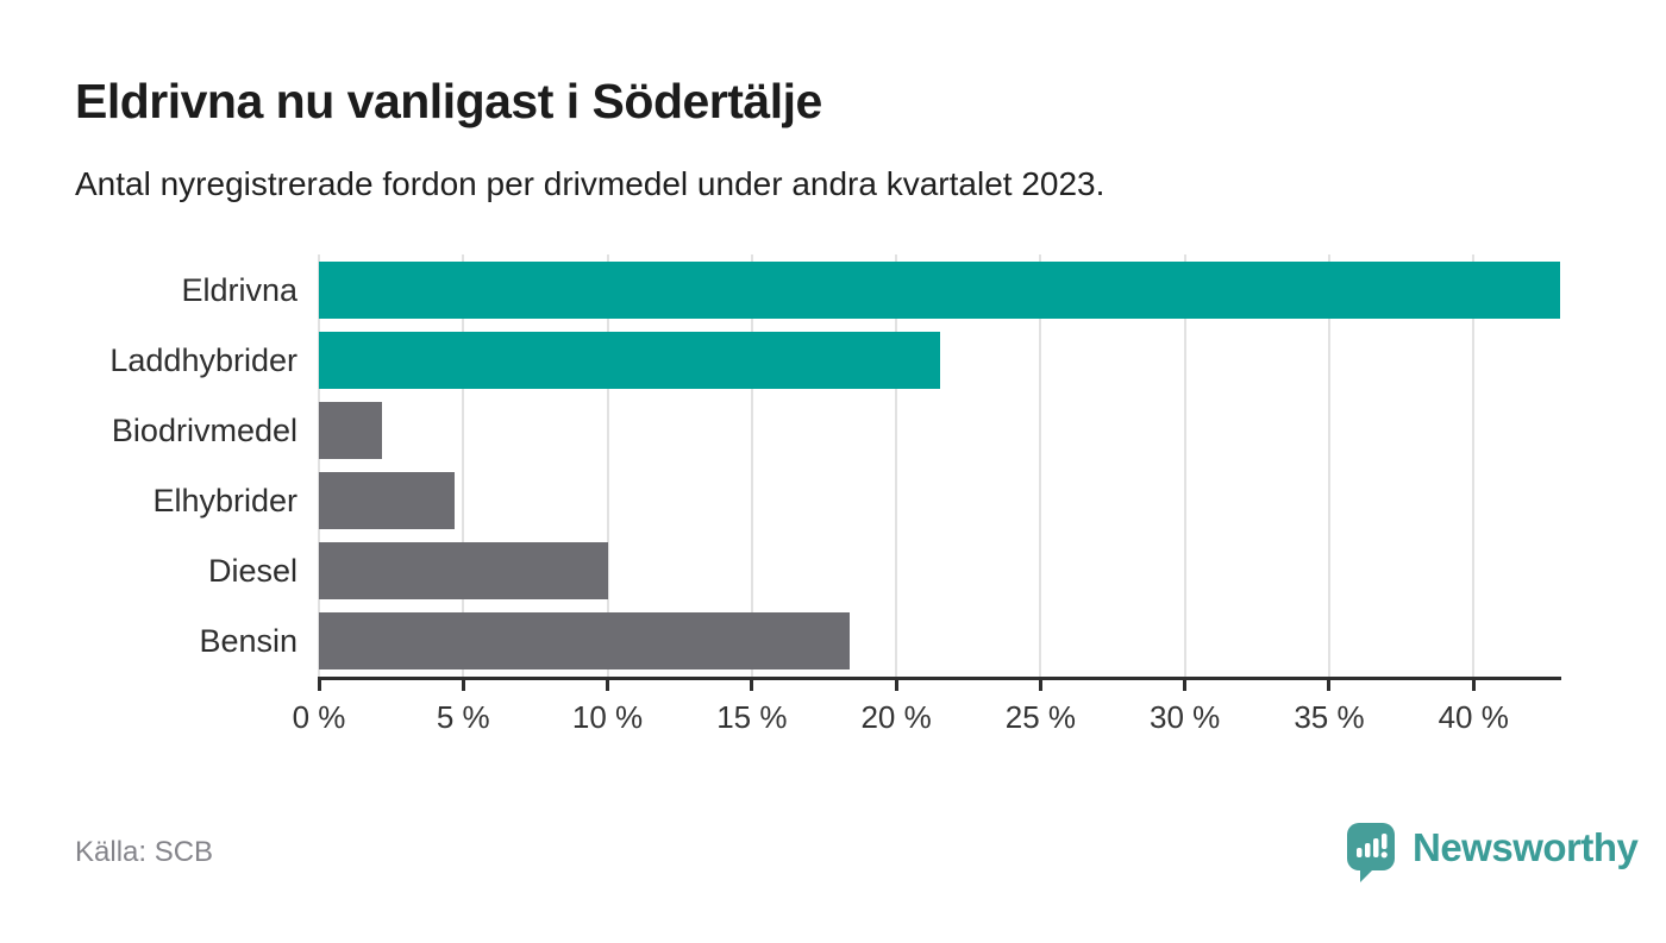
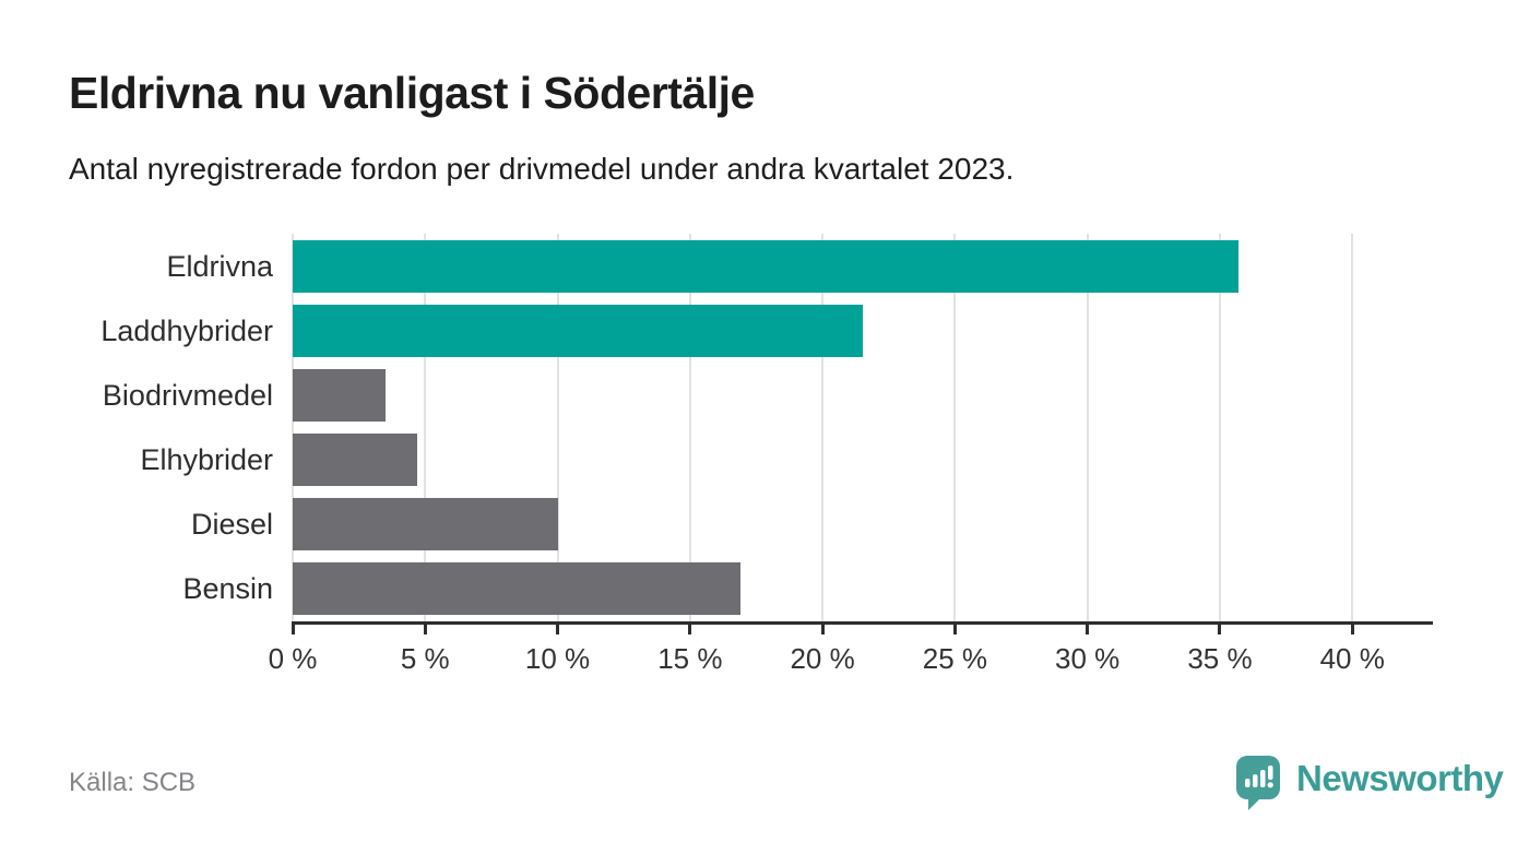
Eldrivna: 43.0% -> 35.7%
Biodrivmedel: 2.2% -> 3.5%
Bensin: 18.4% -> 16.9%
